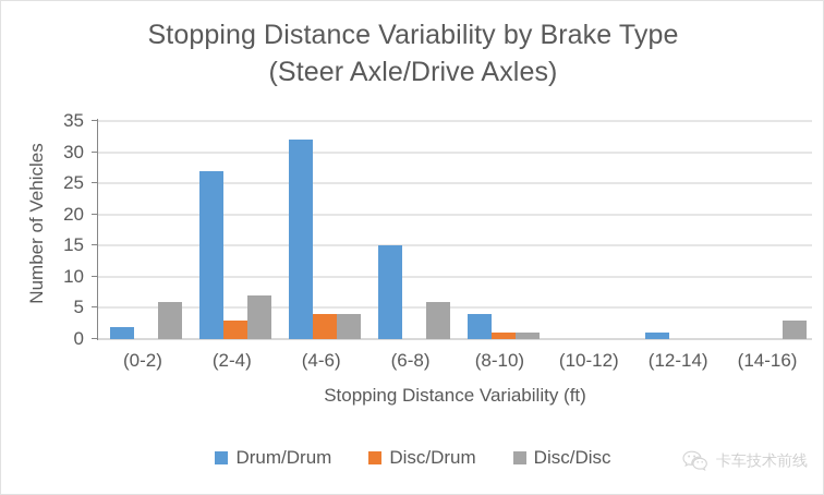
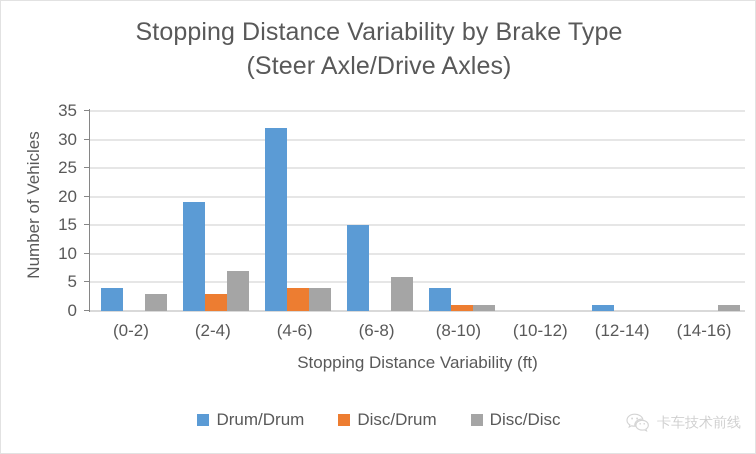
Drum/Drum/(0-2): 2 -> 4
Disc/Disc/(0-2): 6 -> 3
Drum/Drum/(2-4): 27 -> 19
Disc/Disc/(14-16): 3 -> 1
